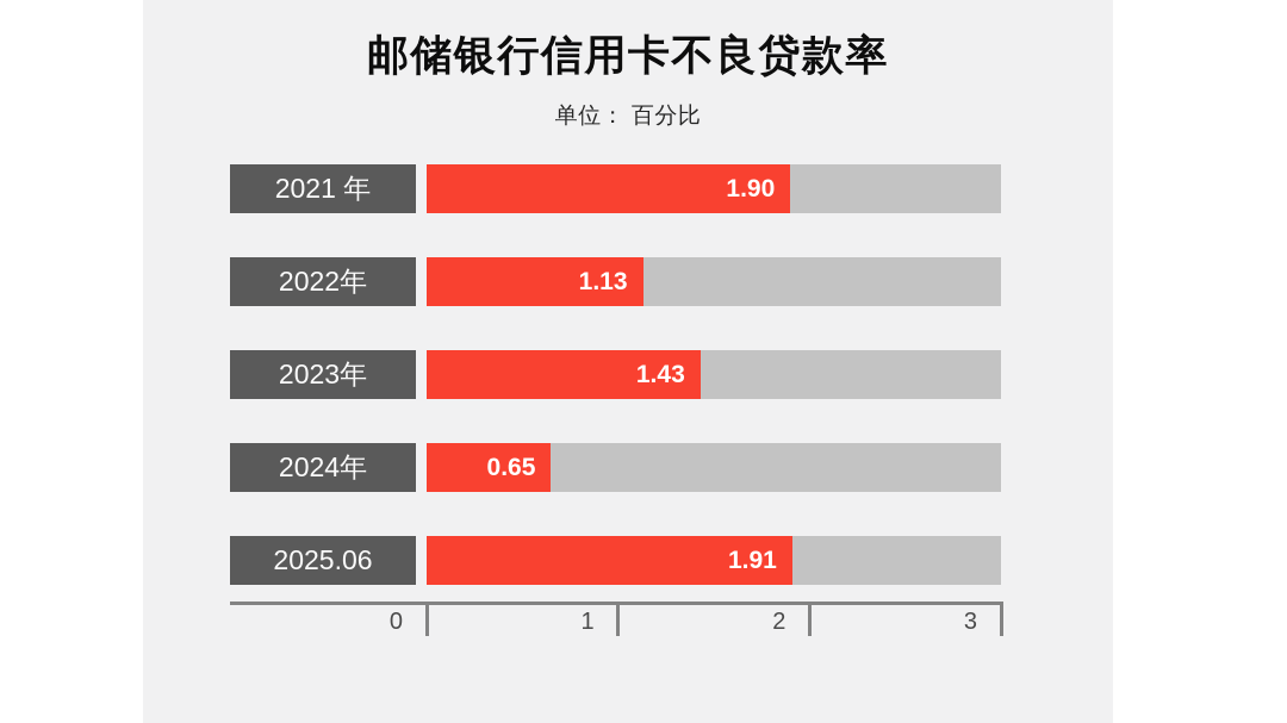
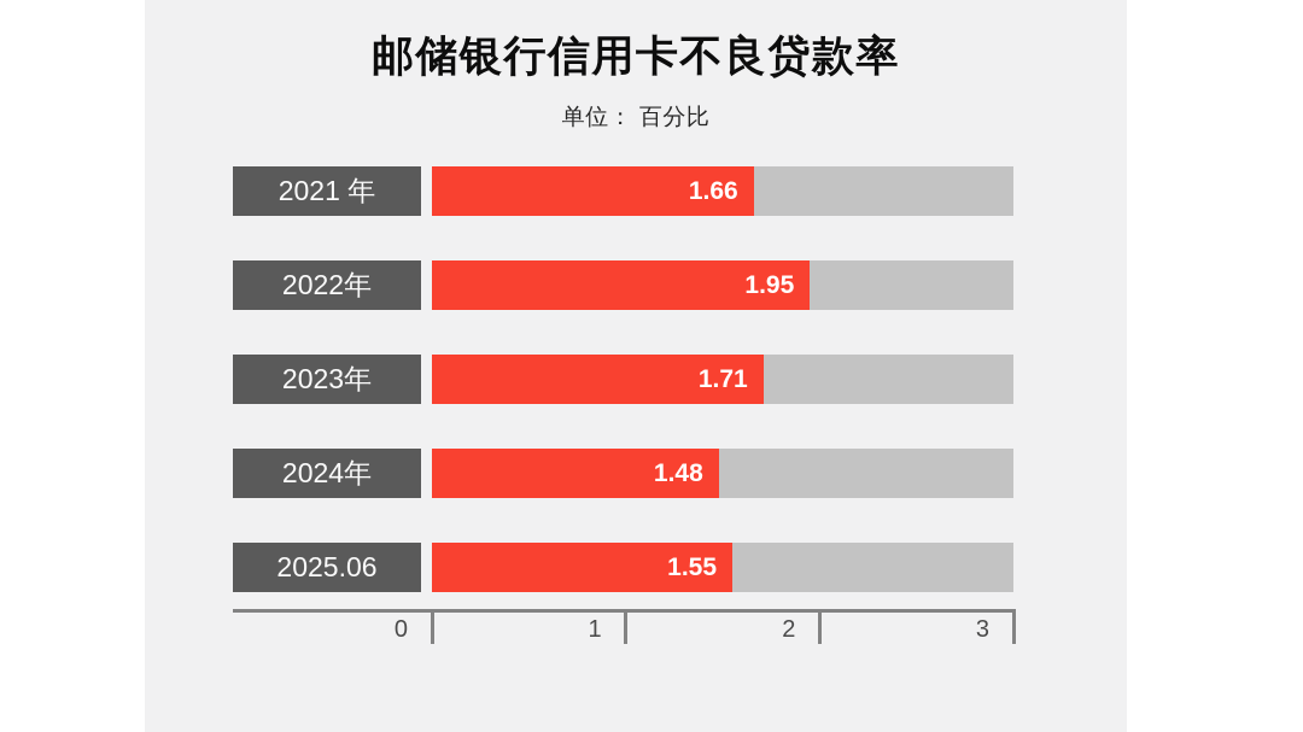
2021 年: 1.90 -> 1.66
2022年: 1.13 -> 1.95
2023年: 1.43 -> 1.71
2024年: 0.65 -> 1.48
2025.06: 1.91 -> 1.55
